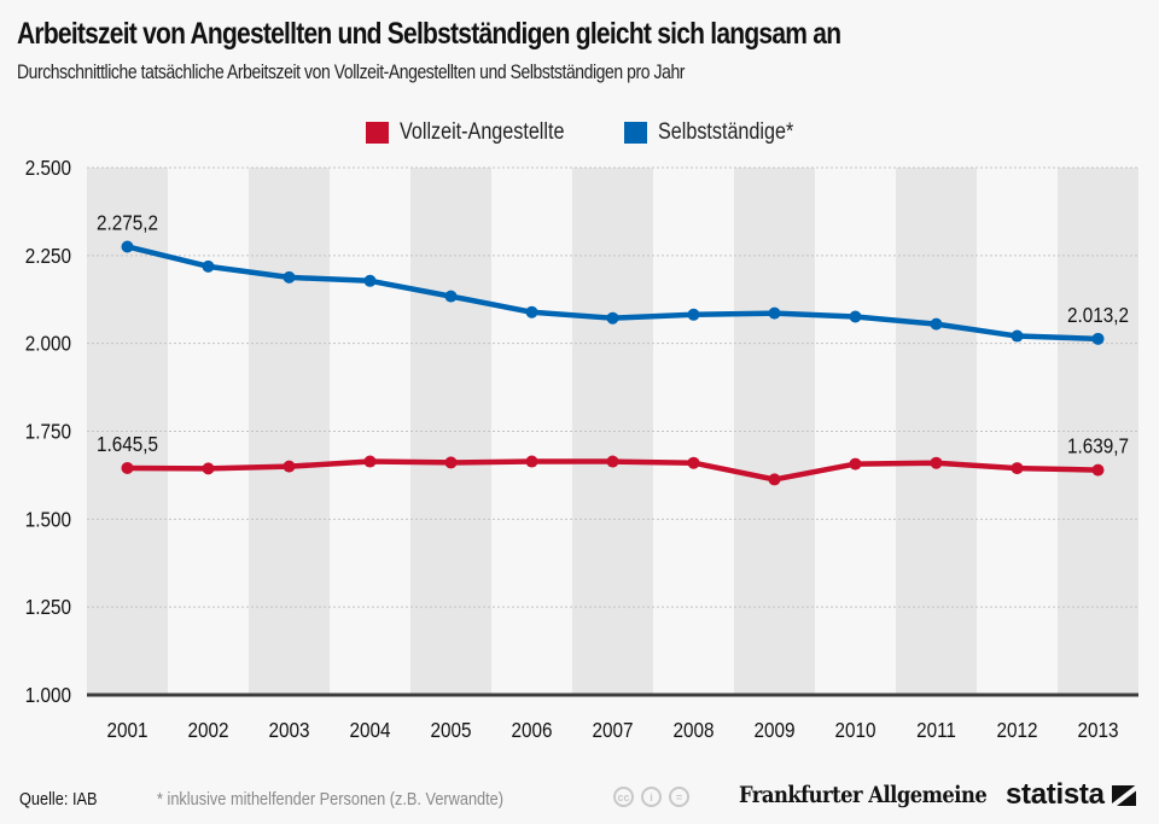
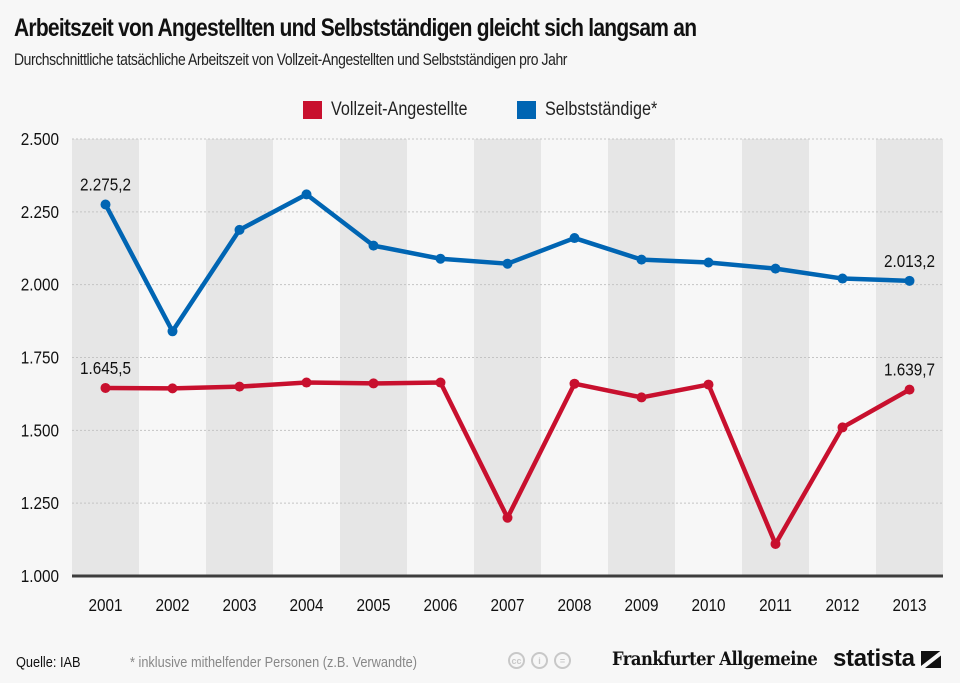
Selbstständige*/2002: 2220 -> 1840
Selbstständige*/2004: 2180 -> 2310
Vollzeit-Angestellte/2007: 1660 -> 1200
Selbstständige*/2008: 2080 -> 2160
Vollzeit-Angestellte/2011: 1660 -> 1110
Vollzeit-Angestellte/2012: 1640 -> 1510
